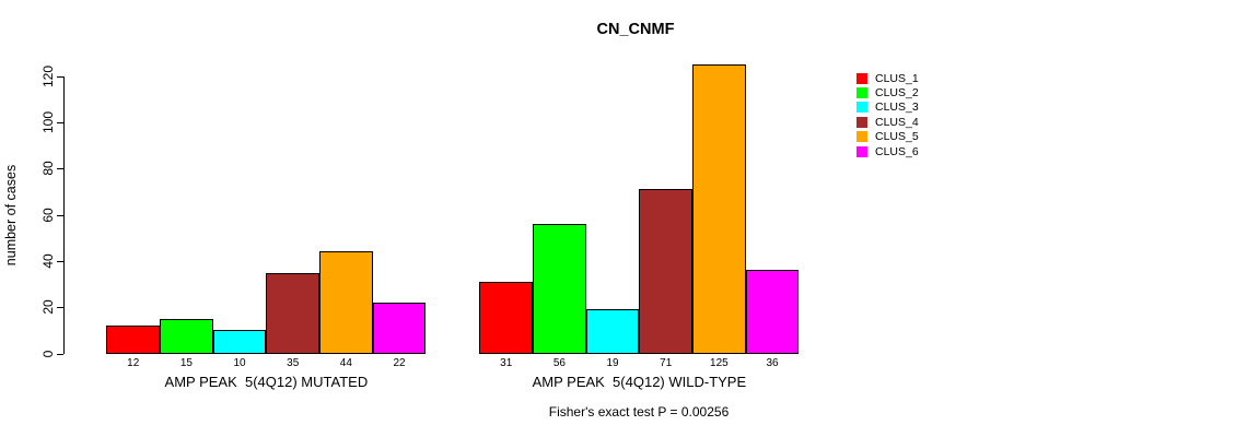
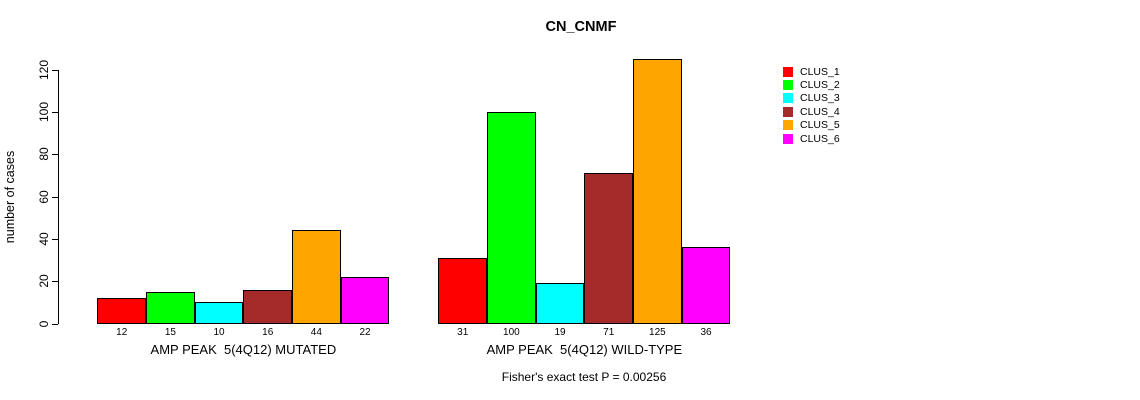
CLUS_4/AMP PEAK 5(4Q12) MUTATED: 35 -> 16
CLUS_2/AMP PEAK 5(4Q12) WILD-TYPE: 56 -> 100
